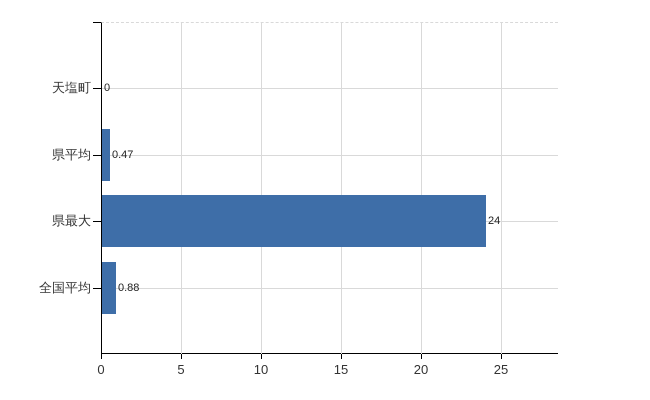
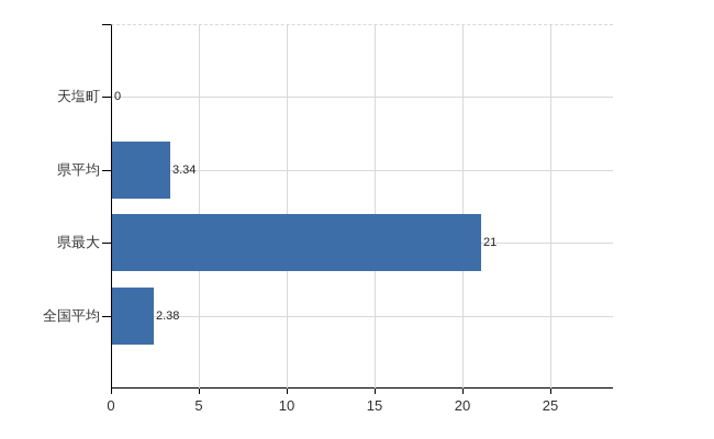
県平均: 0.47 -> 3.34
県最大: 24 -> 21
全国平均: 0.88 -> 2.38
